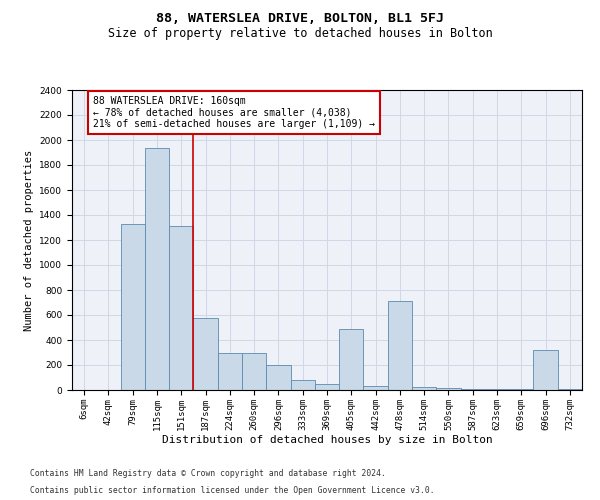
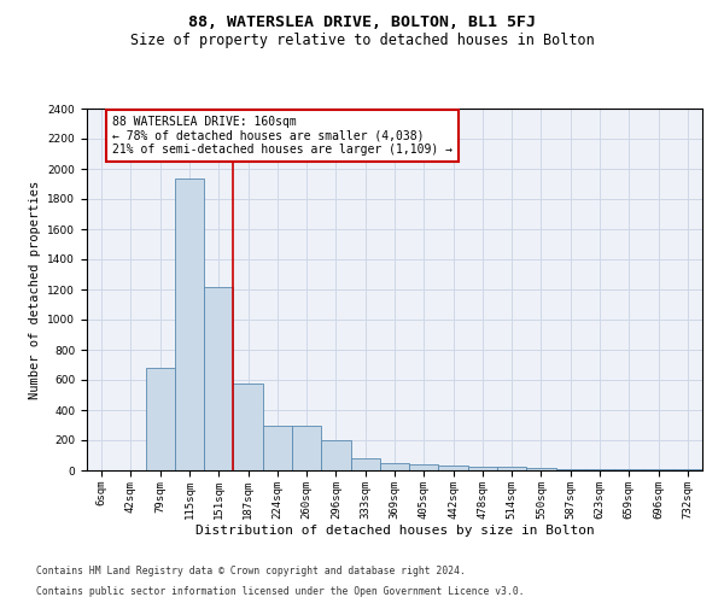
79sqm: 1330 -> 680
151sqm: 1310 -> 1220
405sqm: 490 -> 40
478sqm: 710 -> 20
696sqm: 320 -> 0
